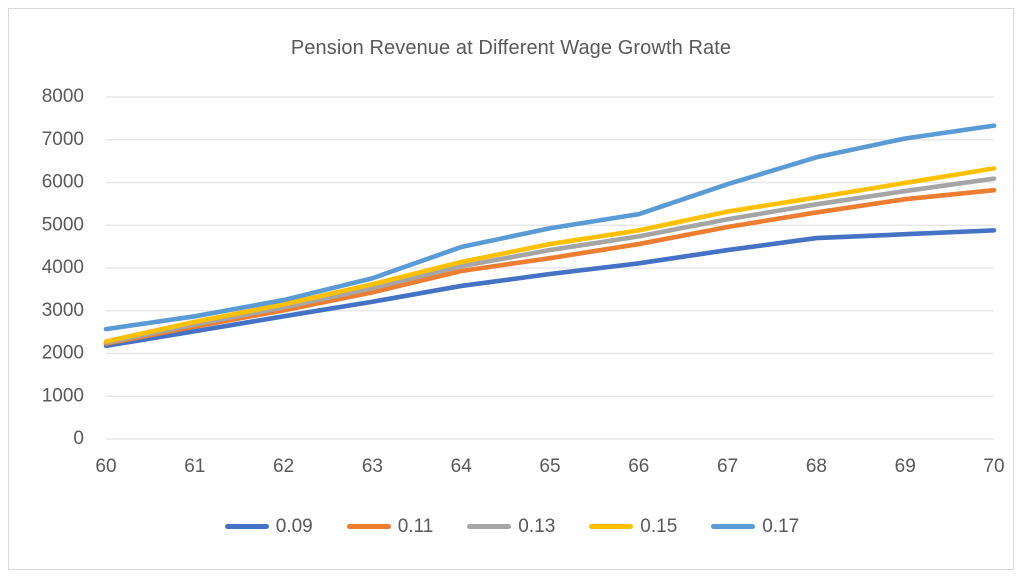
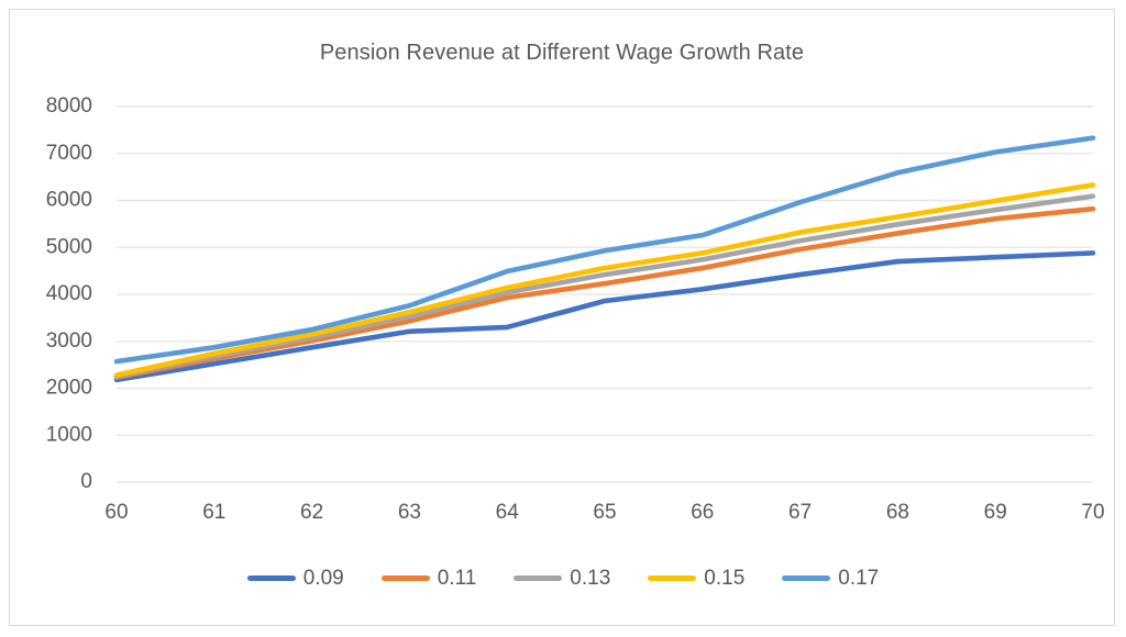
0.09/64: 3600 -> 3300
